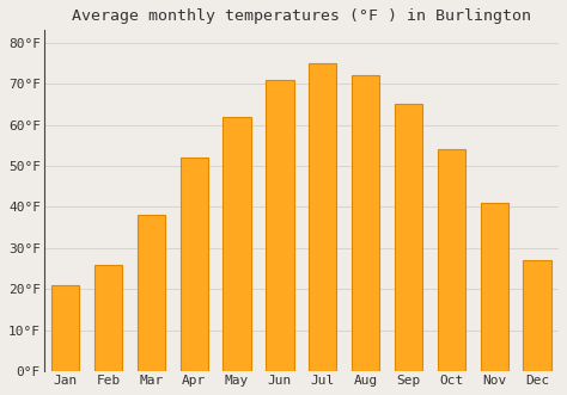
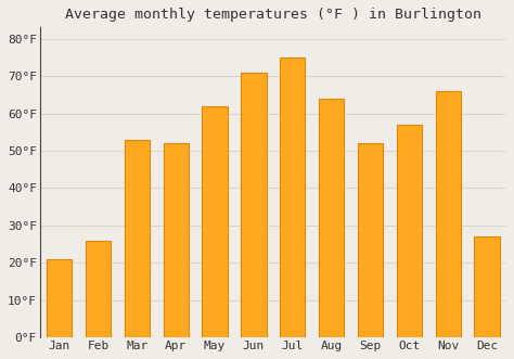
Mar: 38°F -> 53°F
Aug: 72°F -> 64°F
Sep: 65°F -> 52°F
Oct: 54°F -> 57°F
Nov: 41°F -> 66°F
